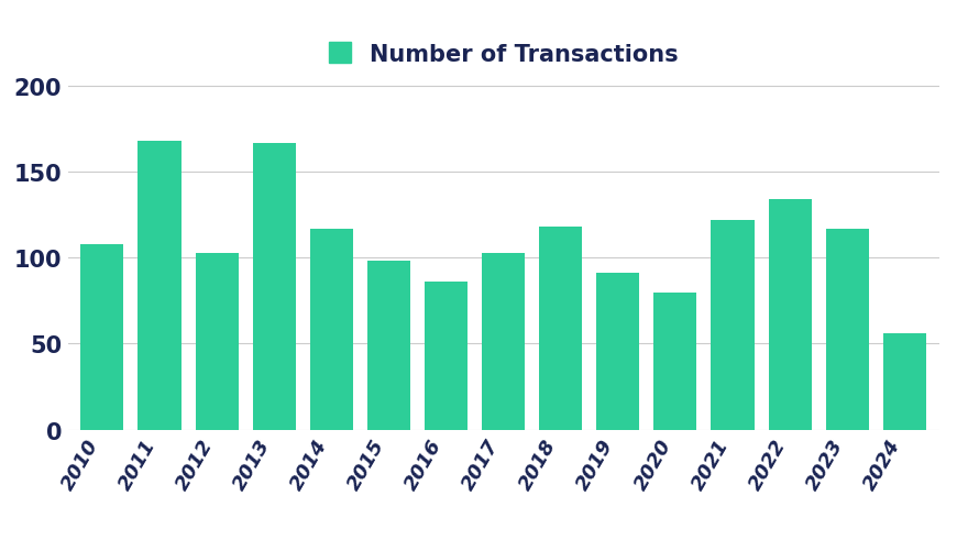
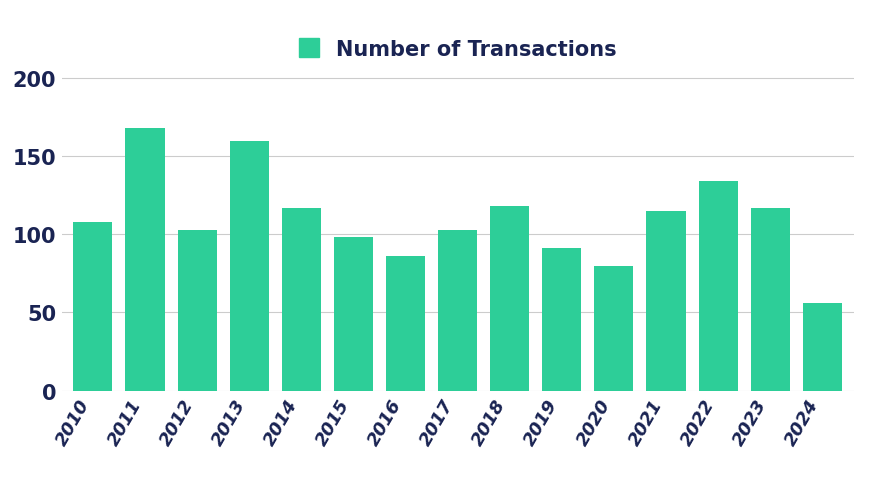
2013: 167 -> 160
2021: 122 -> 115
